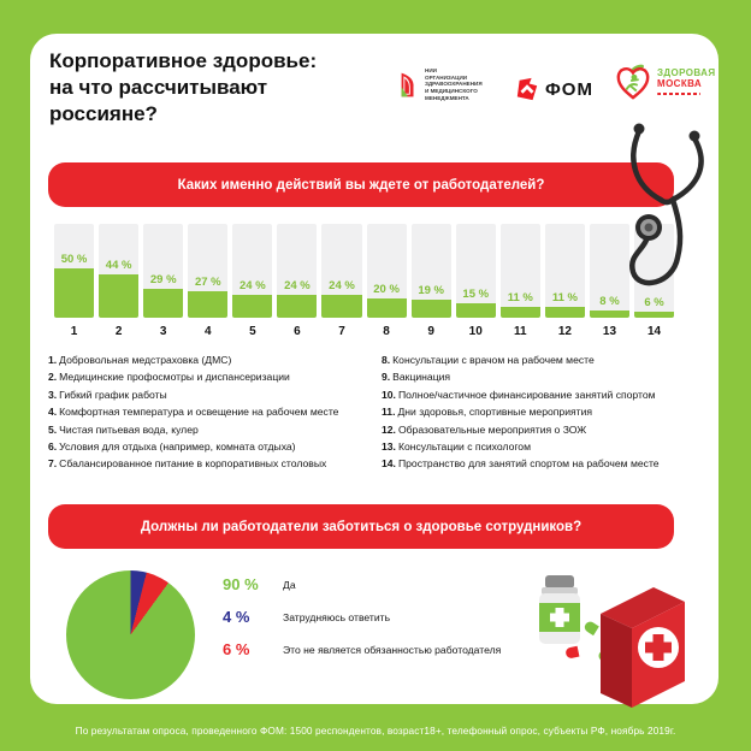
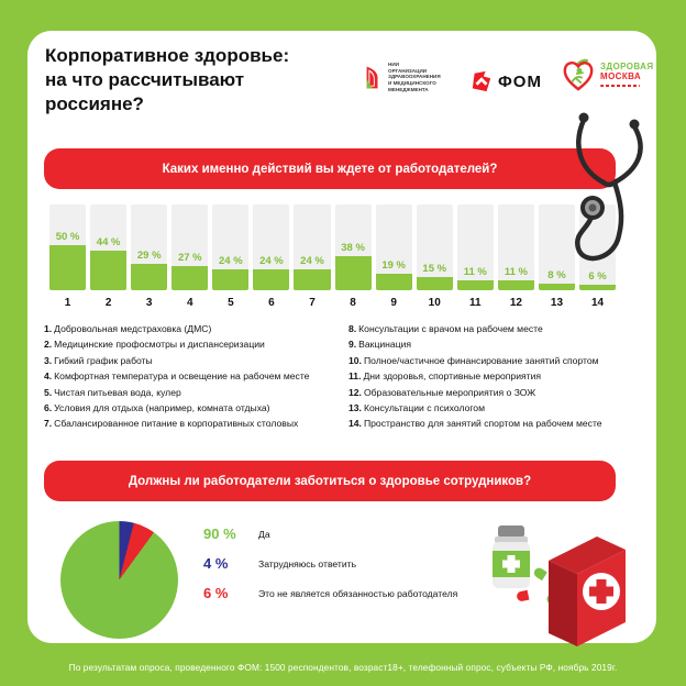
Каких именно действий вы ждете от работодателей?/8: 20 -> 38
